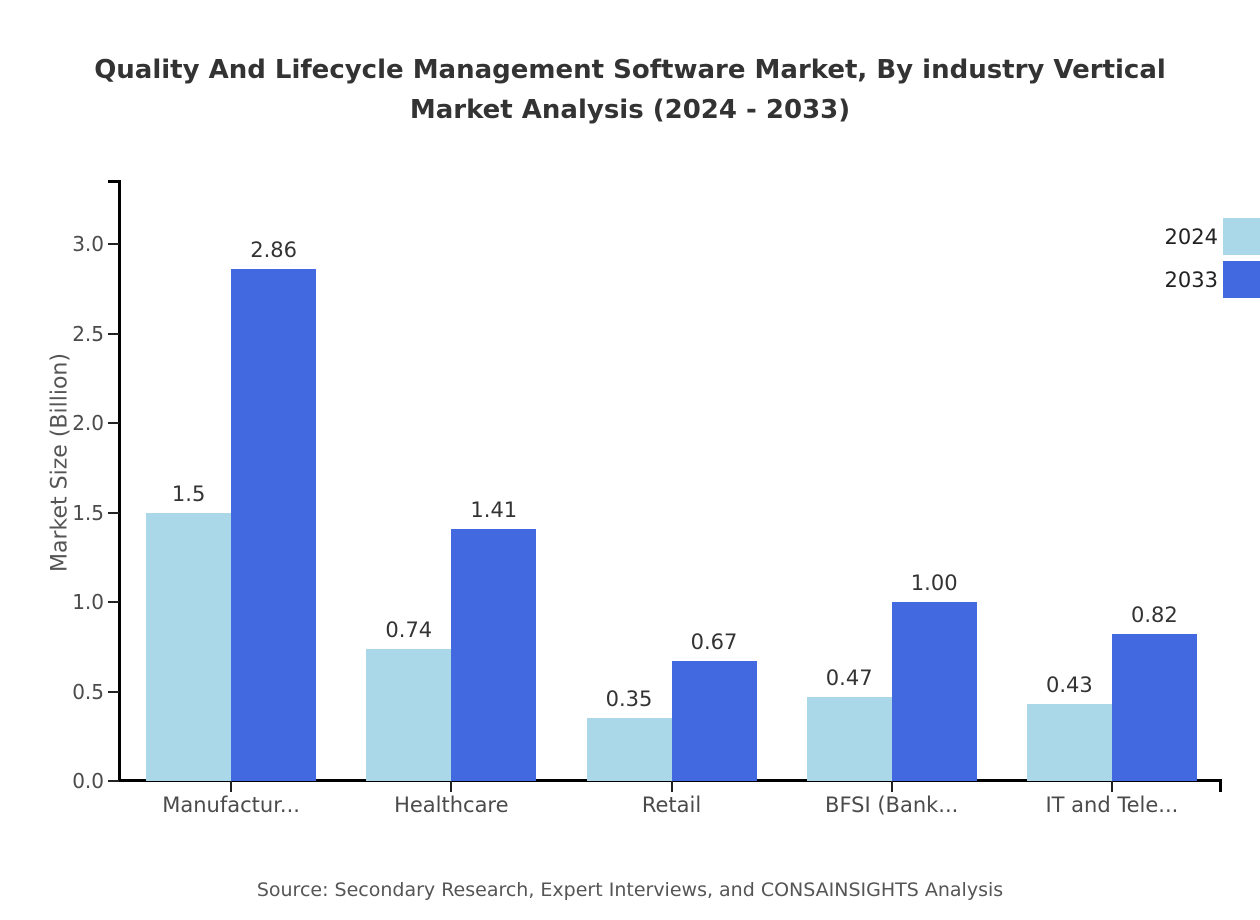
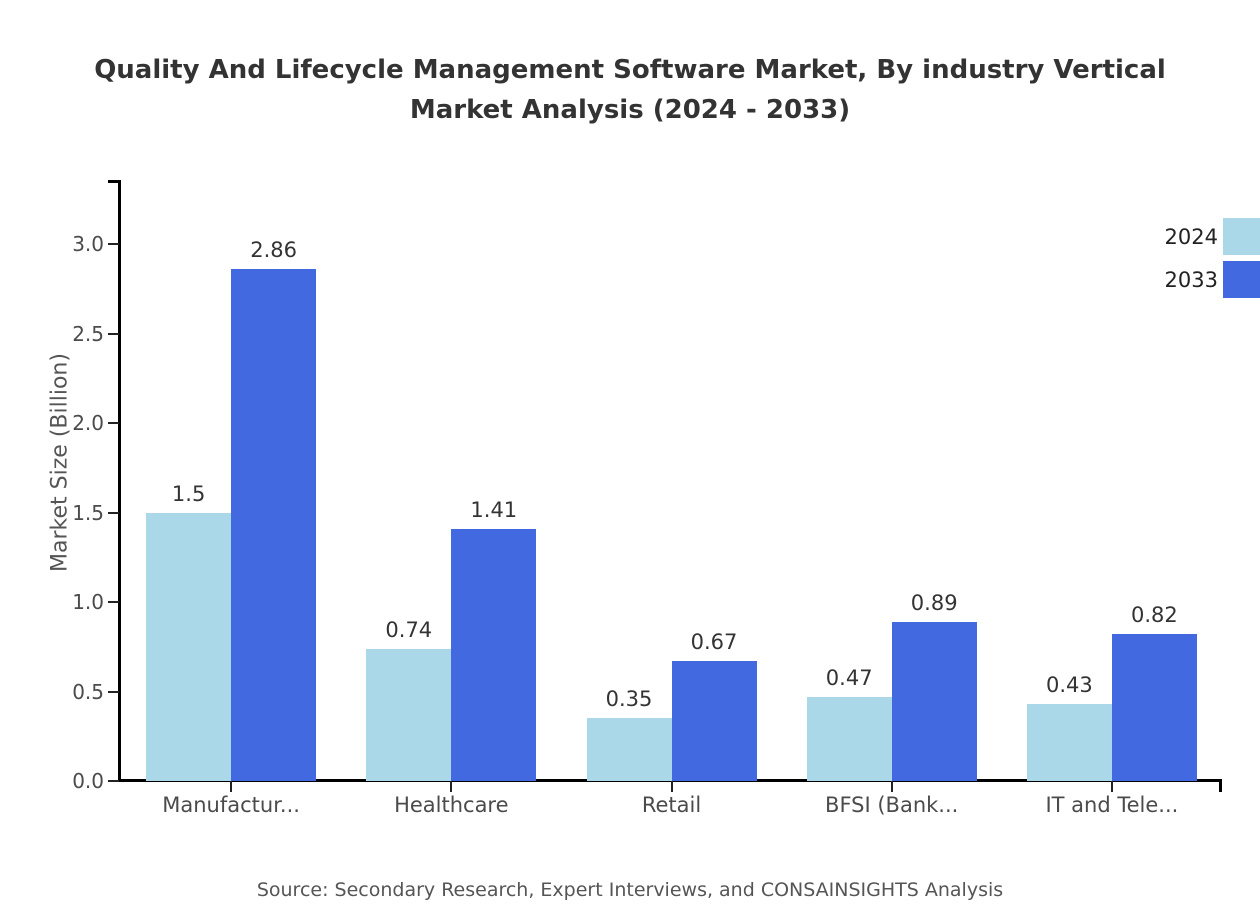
2033/BFSI (Bank...: 1.00 -> 0.89
